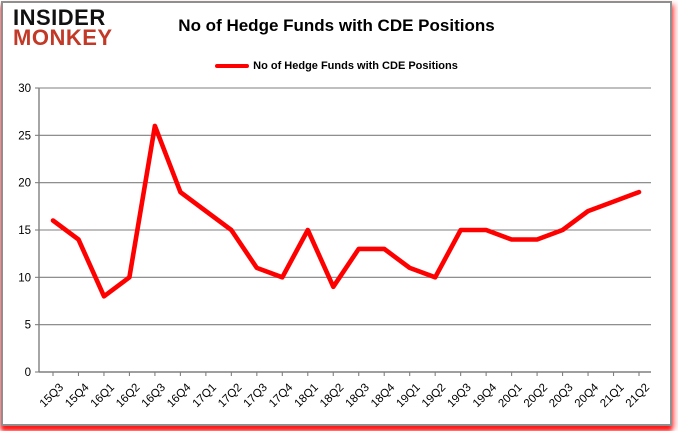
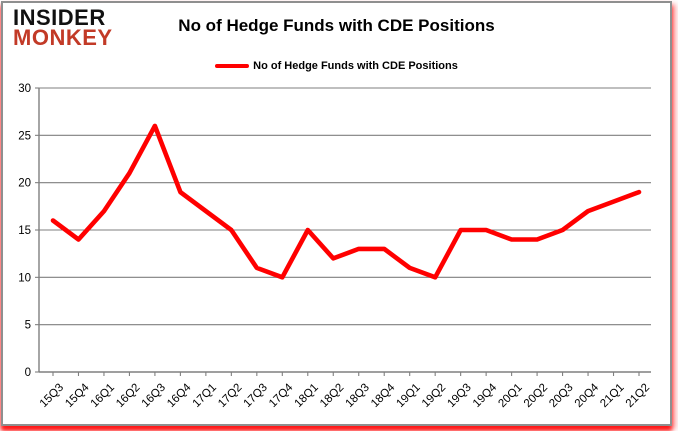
16Q1: 8 -> 17
16Q2: 10 -> 21
18Q2: 9 -> 12
